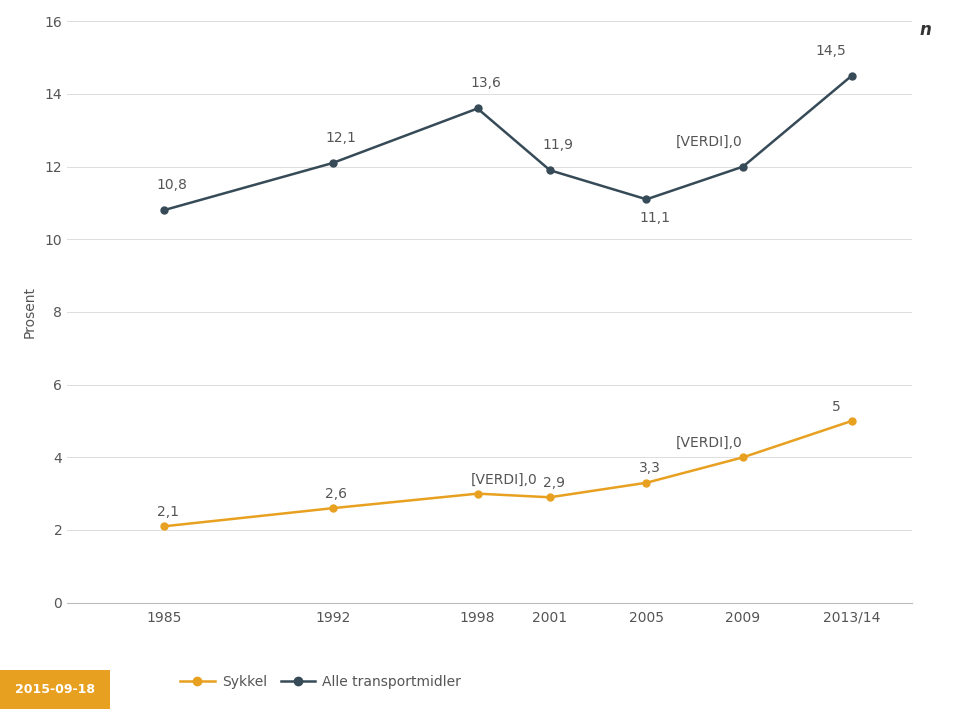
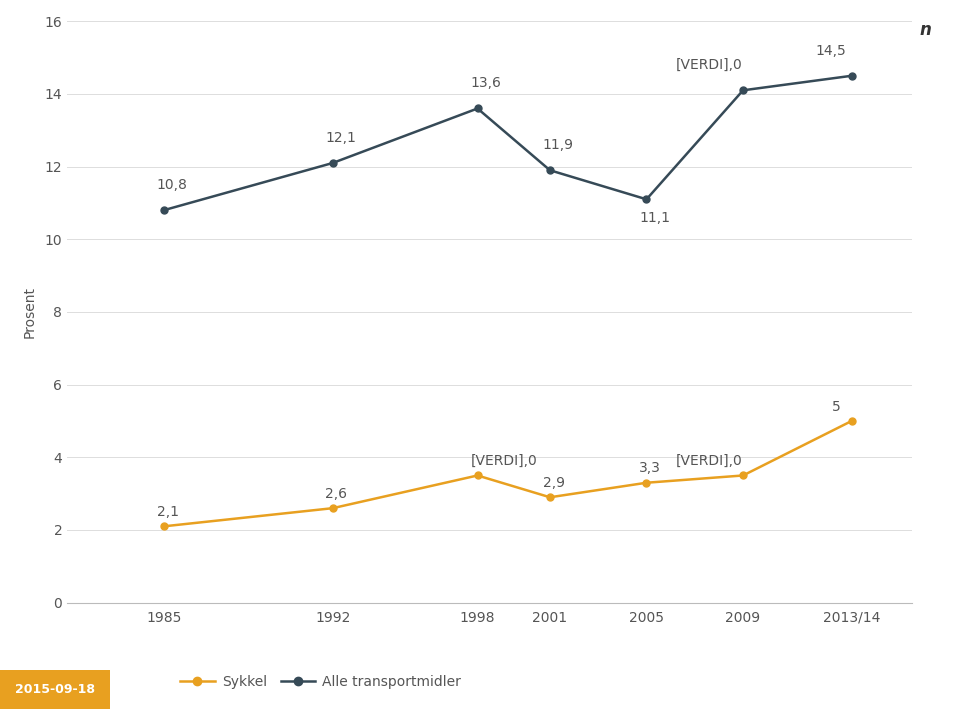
Sykkel/1998: 3.0 -> 3.5
Sykkel/2009: 4.0 -> 3.5
Alle transportmidler/2009: 12.0 -> 14.1
